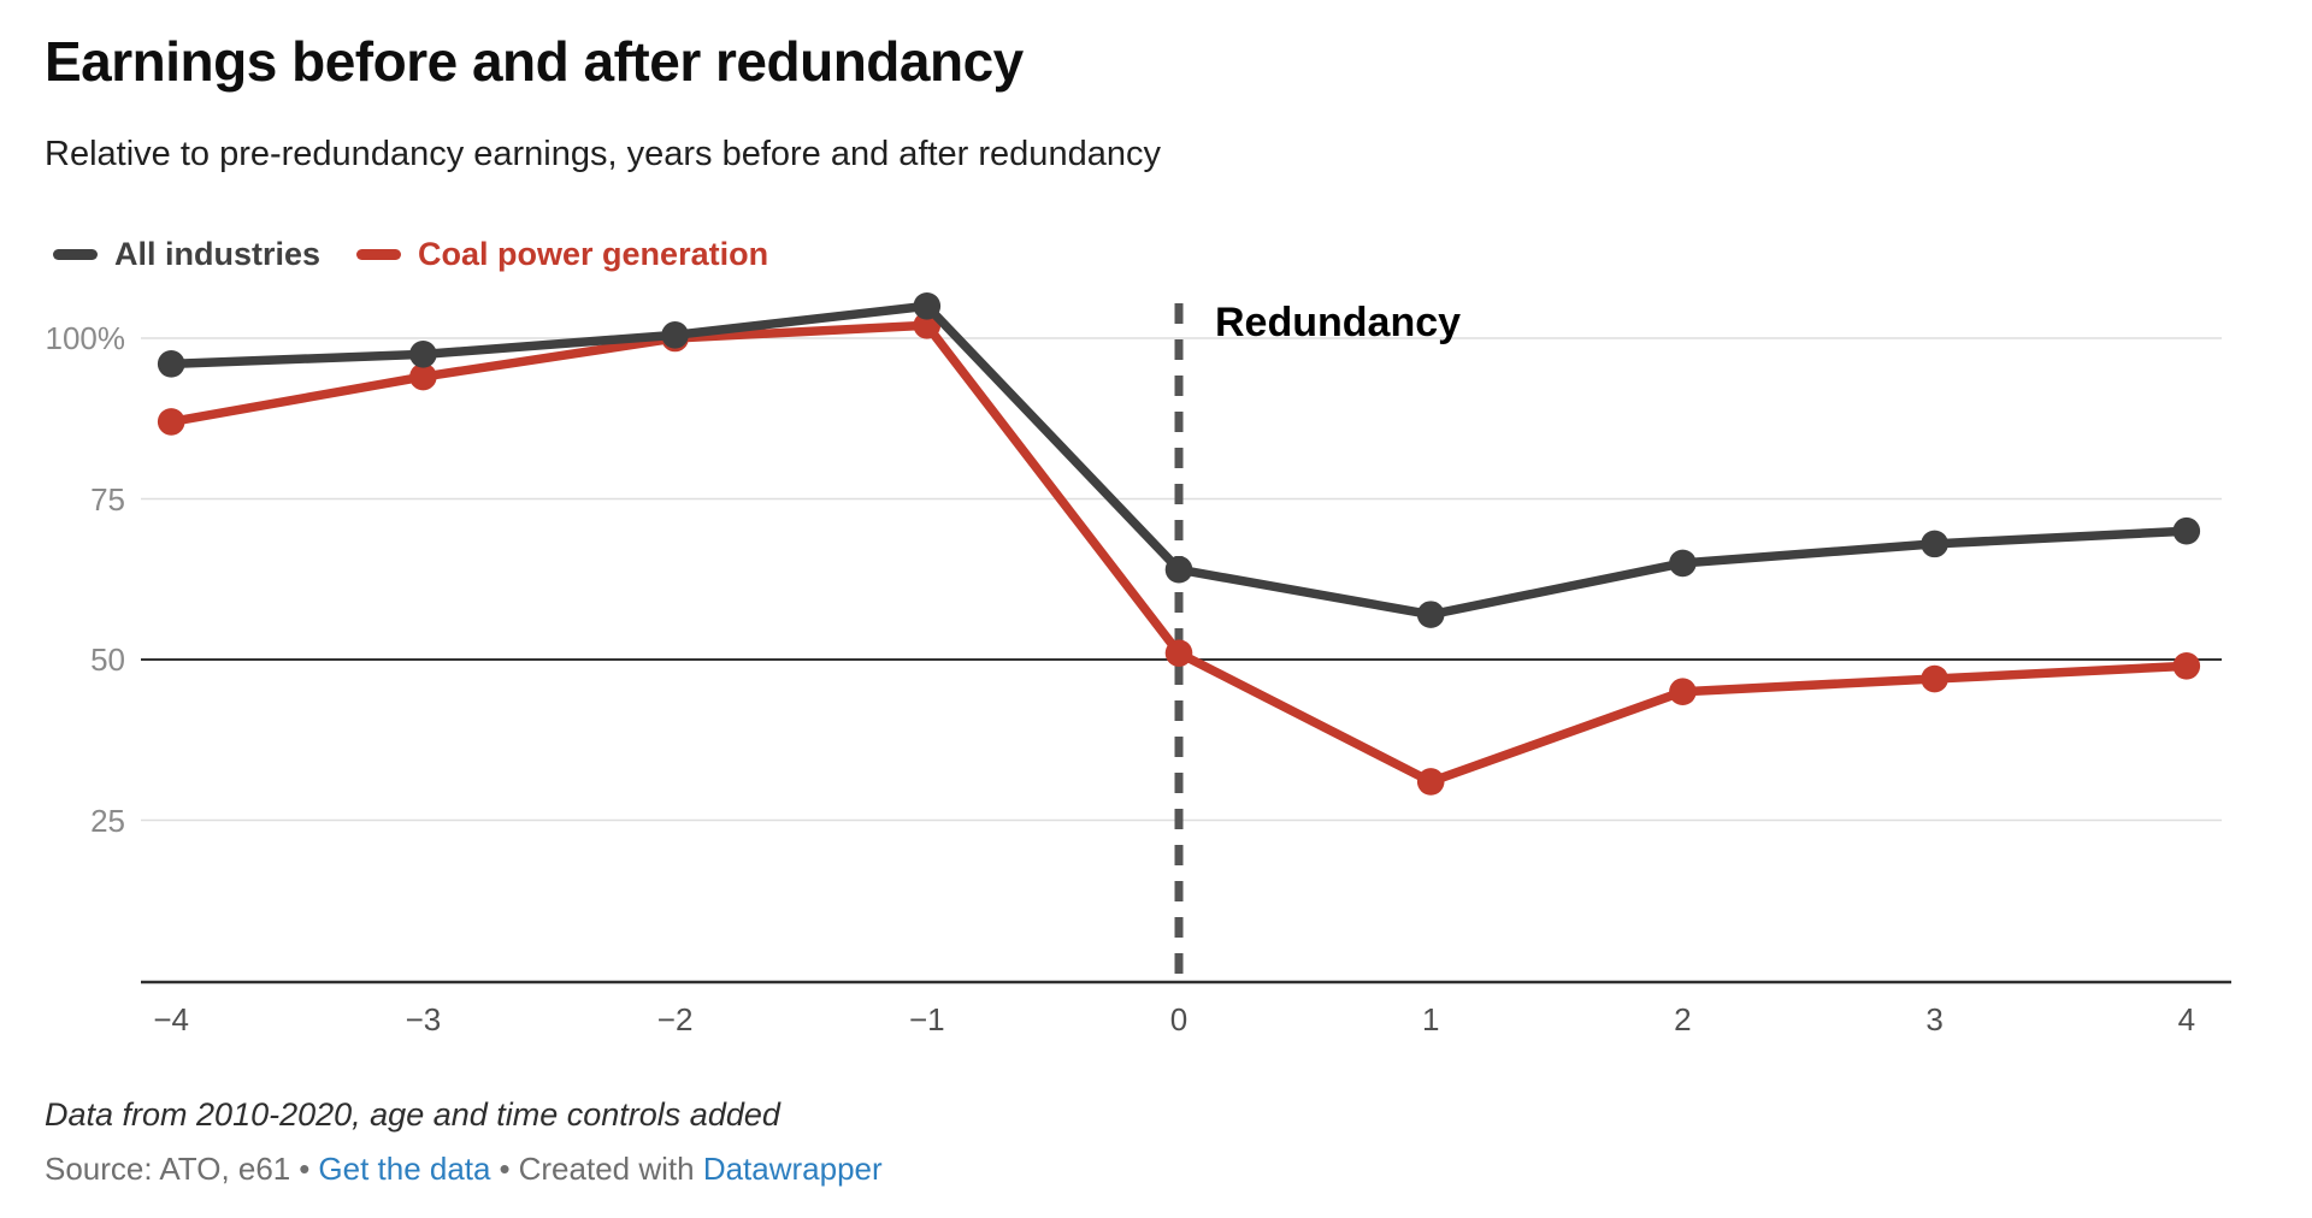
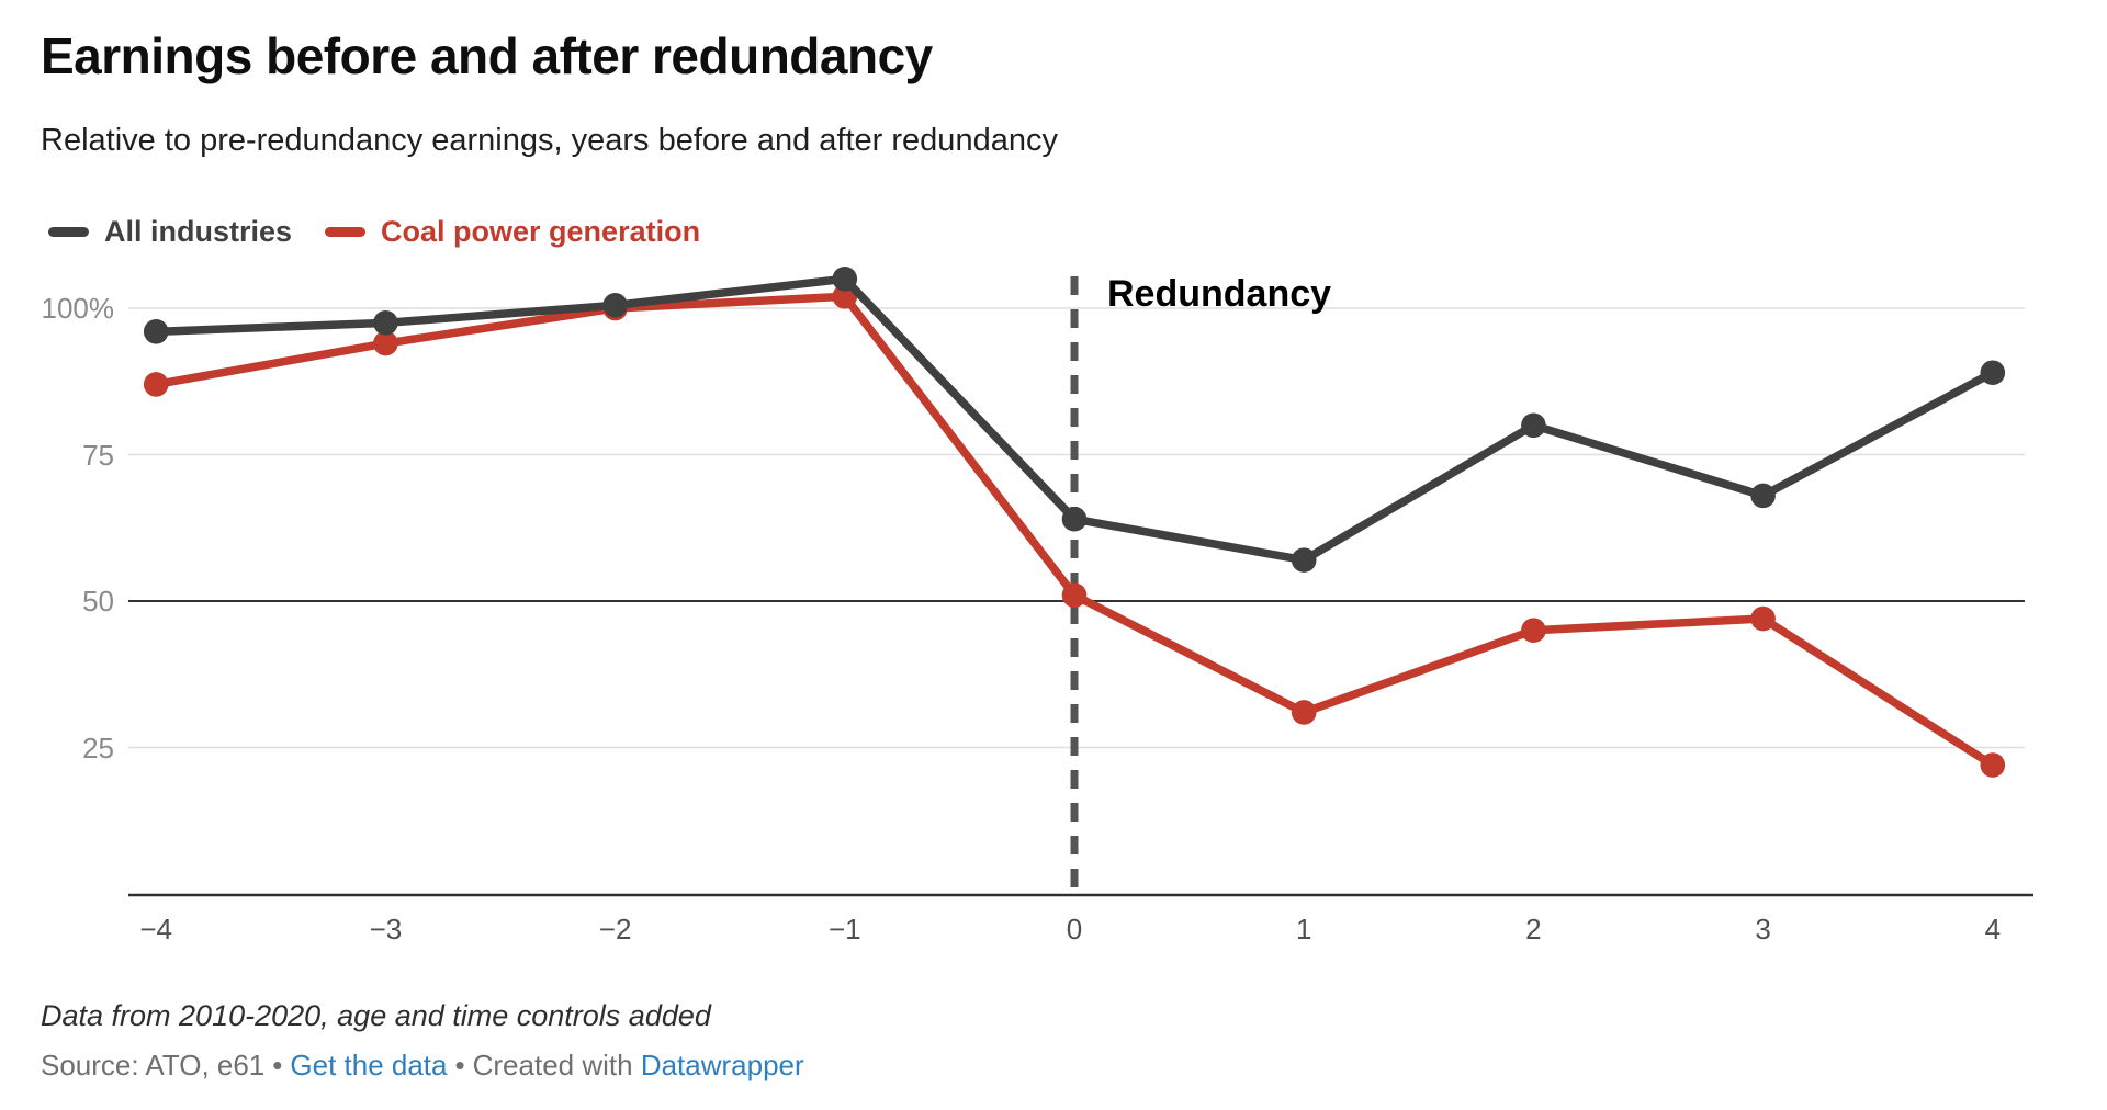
All industries/2: 65% -> 80%
All industries/4: 70% -> 89%
Coal power generation/4: 49% -> 22%
